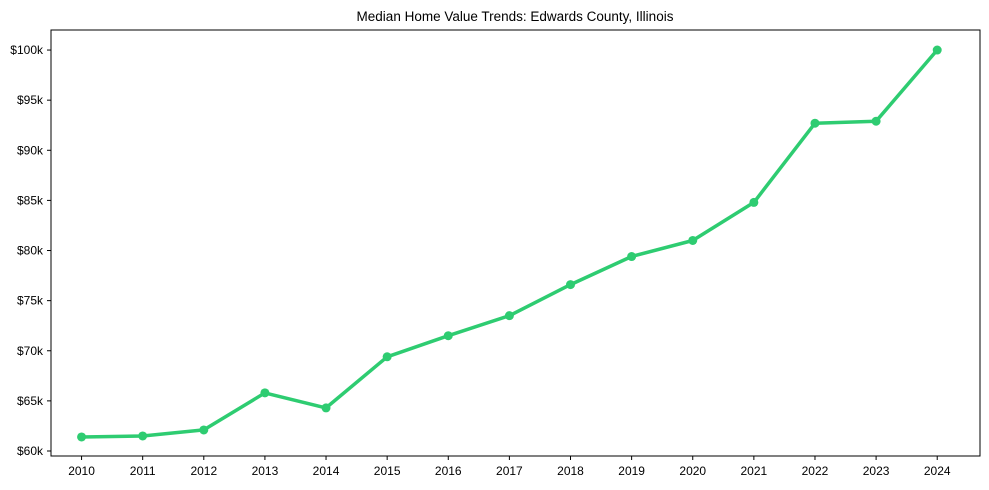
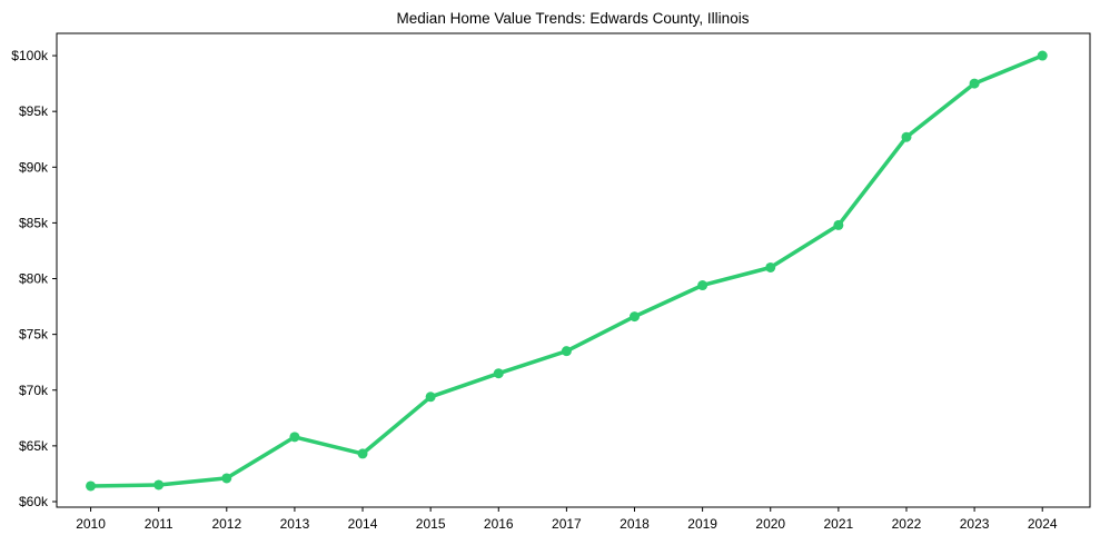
2023: $92.9k -> $97.5k
